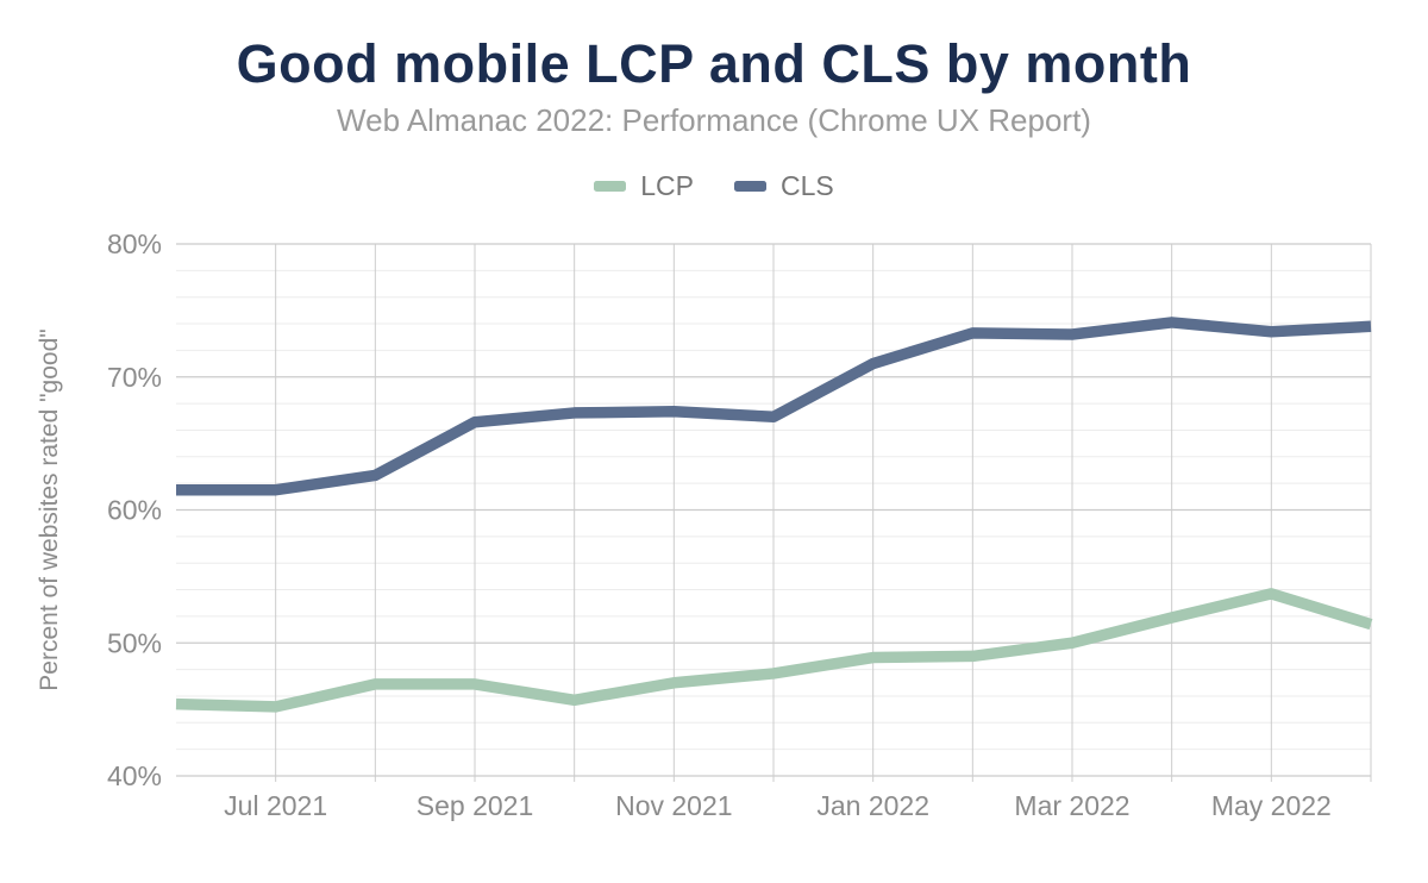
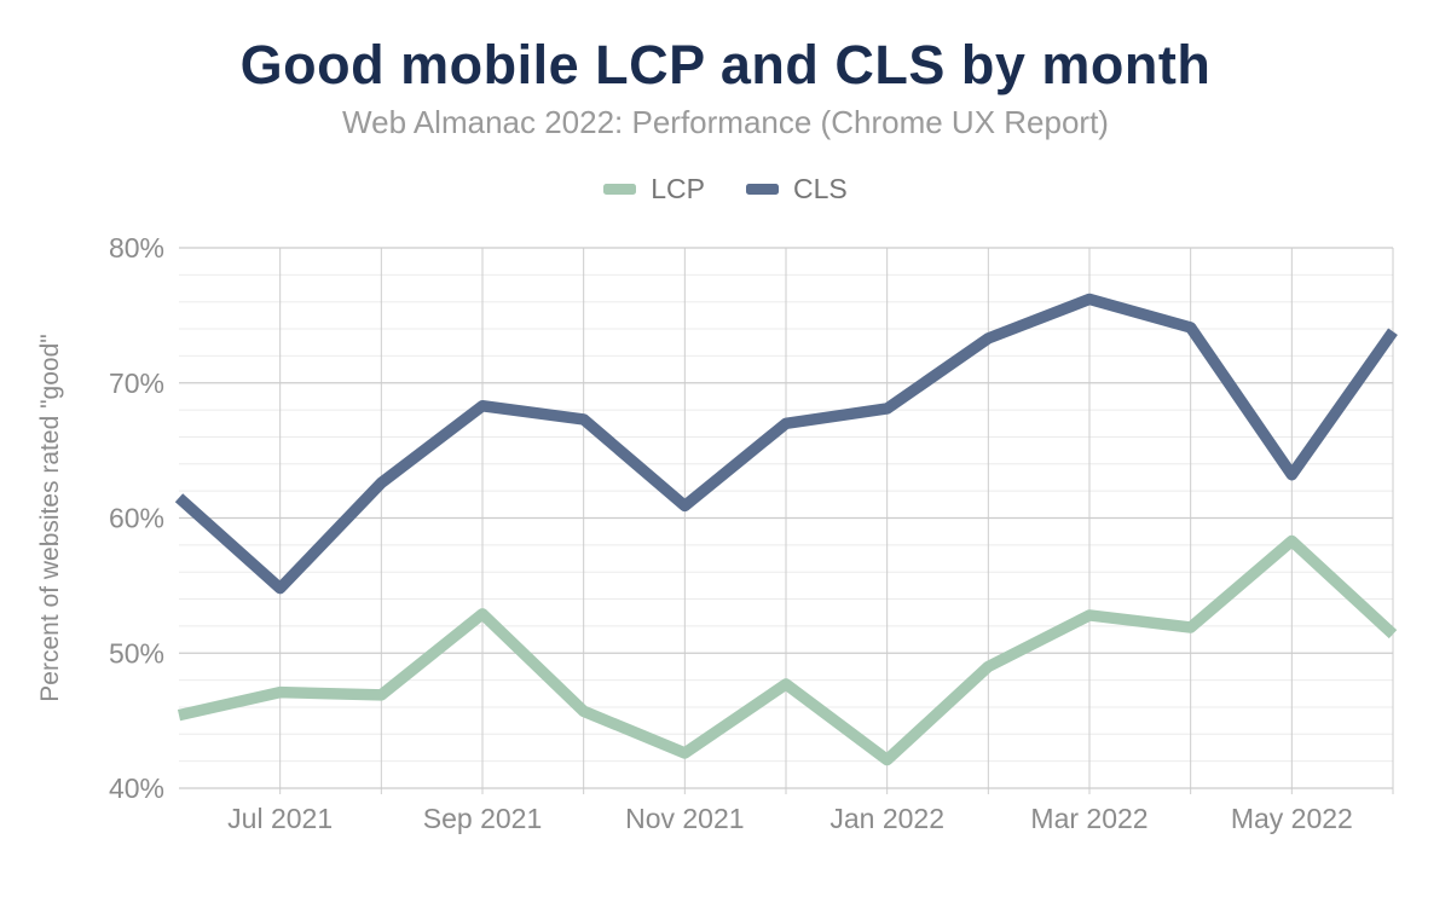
LCP/Jul 2021: 45.2% -> 47.1%
CLS/Jul 2021: 61.5% -> 54.8%
LCP/Sep 2021: 46.9% -> 52.9%
CLS/Sep 2021: 66.6% -> 68.3%
LCP/Nov 2021: 47.0% -> 42.6%
CLS/Nov 2021: 67.4% -> 60.9%
LCP/Jan 2022: 48.9% -> 42.1%
CLS/Jan 2022: 71.0% -> 68.1%
LCP/Mar 2022: 50.0% -> 52.8%
CLS/Mar 2022: 73.2% -> 76.2%
LCP/May 2022: 53.7% -> 58.3%
CLS/May 2022: 73.4% -> 63.2%
